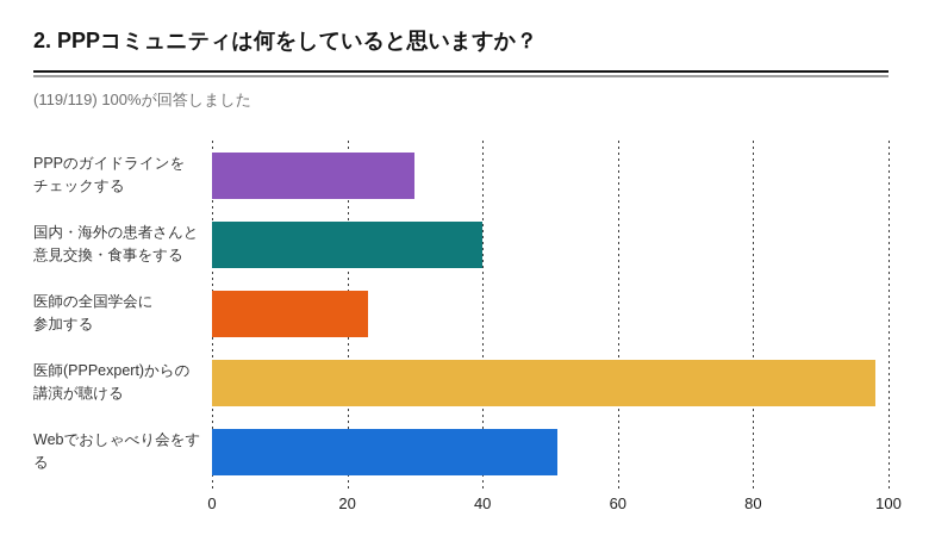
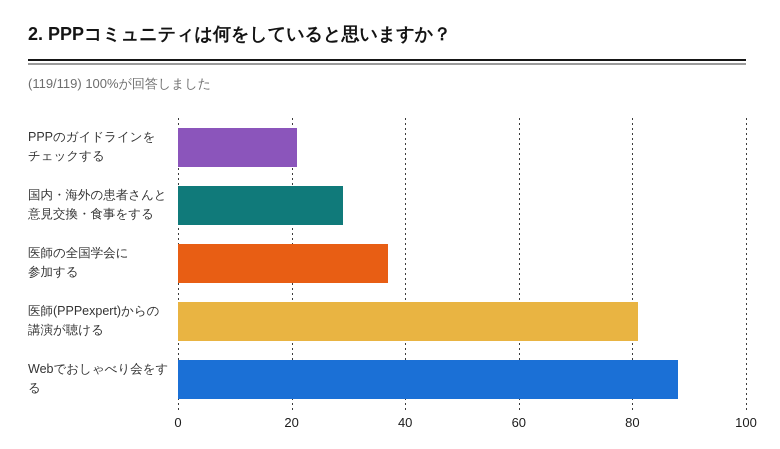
PPPのガイドラインを チェックする: 30 -> 21
国内・海外の患者さんと 意見交換・食事をする: 40 -> 29
医師の全国学会に 参加する: 23 -> 37
医師(PPPexpert)からの 講演が聴ける: 98 -> 81
Webでおしゃべり会をする: 51 -> 88
